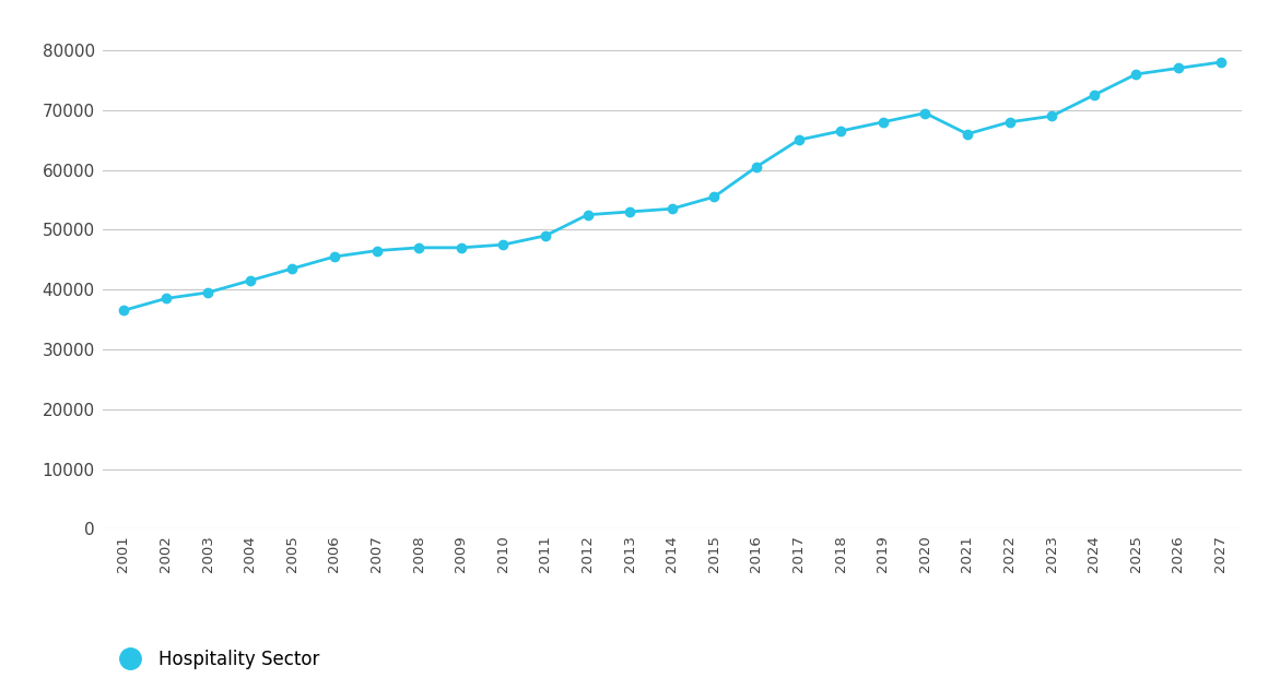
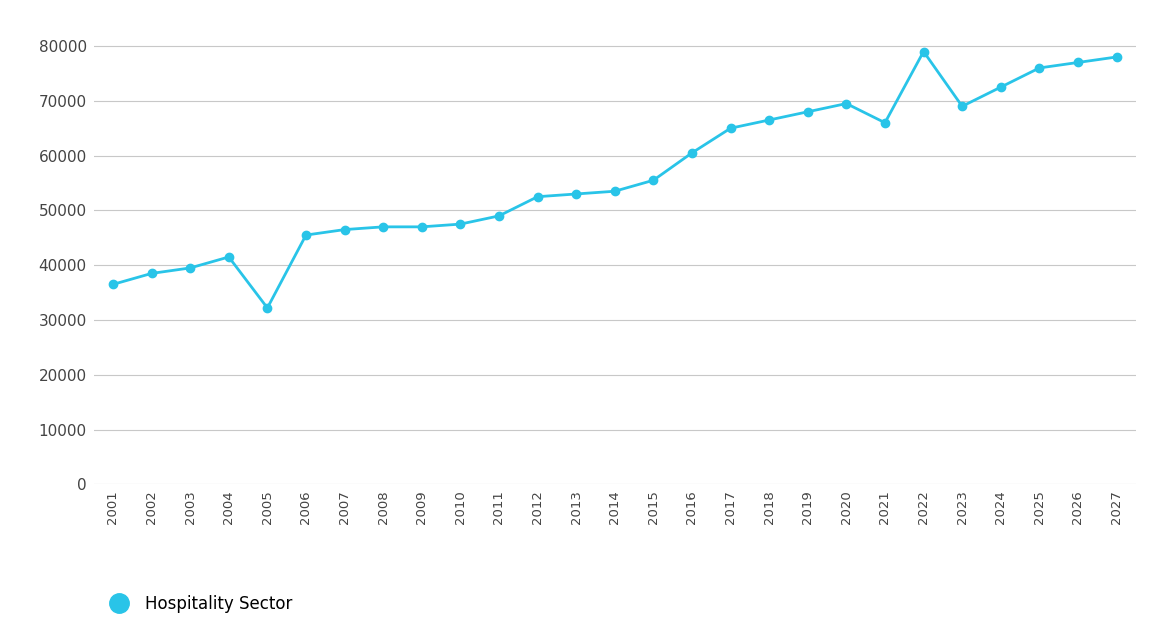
2005: 43500 -> 32200
2022: 68000 -> 79000
